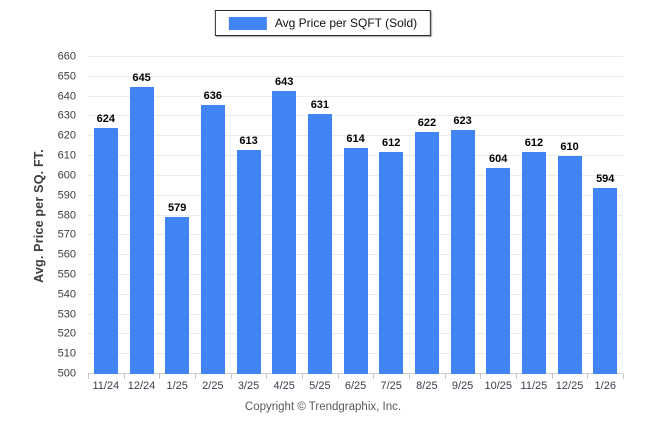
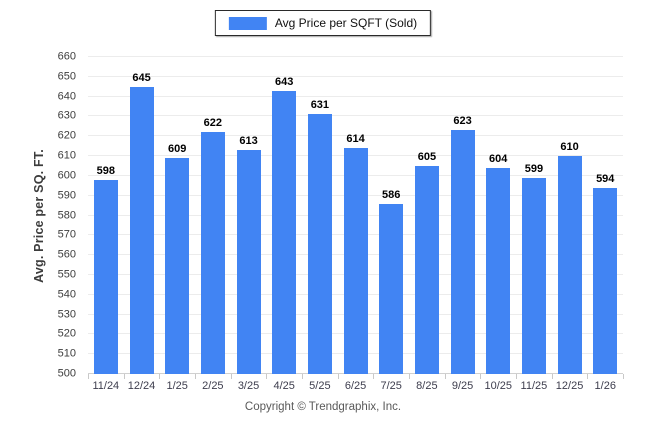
11/24: 624 -> 598
1/25: 579 -> 609
2/25: 636 -> 622
7/25: 612 -> 586
8/25: 622 -> 605
11/25: 612 -> 599
